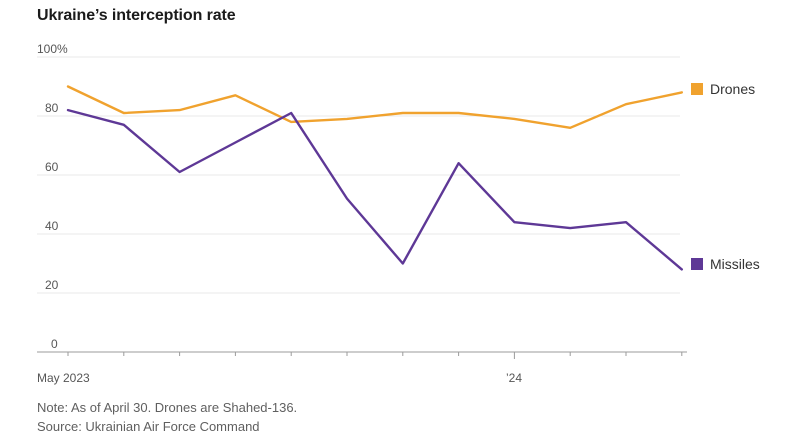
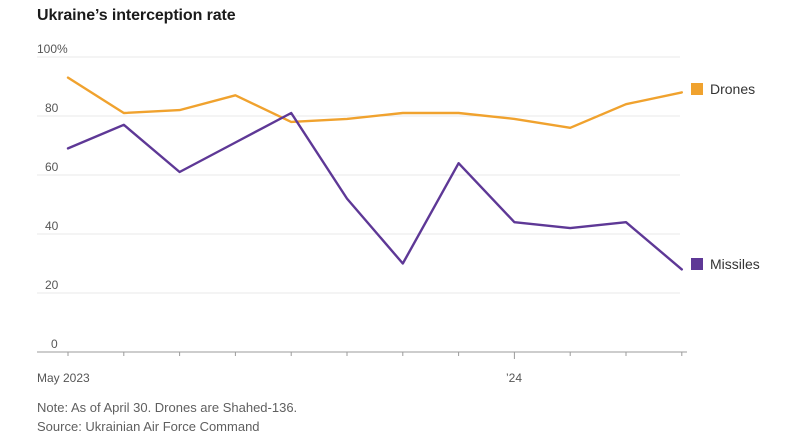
Drones/May 2023: 90 -> 93
Missiles/May 2023: 82 -> 69
